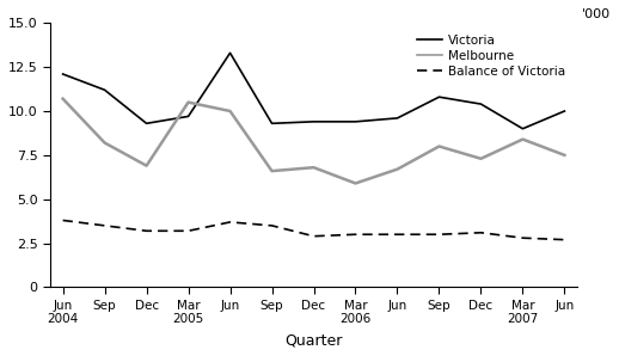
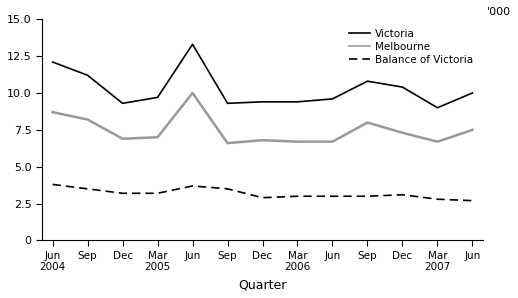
Melbourne/Jun 2004: 10.7 -> 8.7
Melbourne/Mar 2005: 10.5 -> 7.0
Melbourne/Mar 2006: 5.9 -> 6.7
Melbourne/Mar 2007: 8.4 -> 6.7
